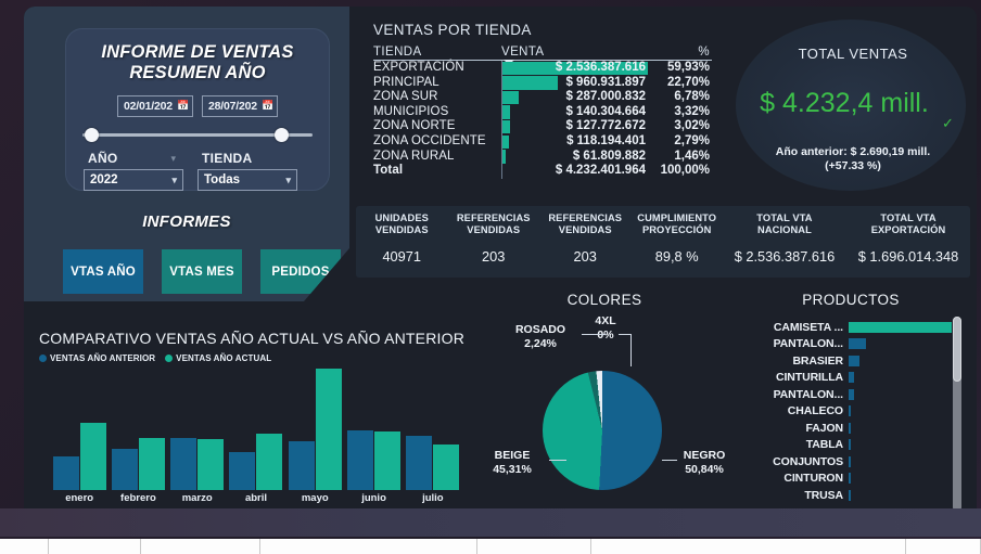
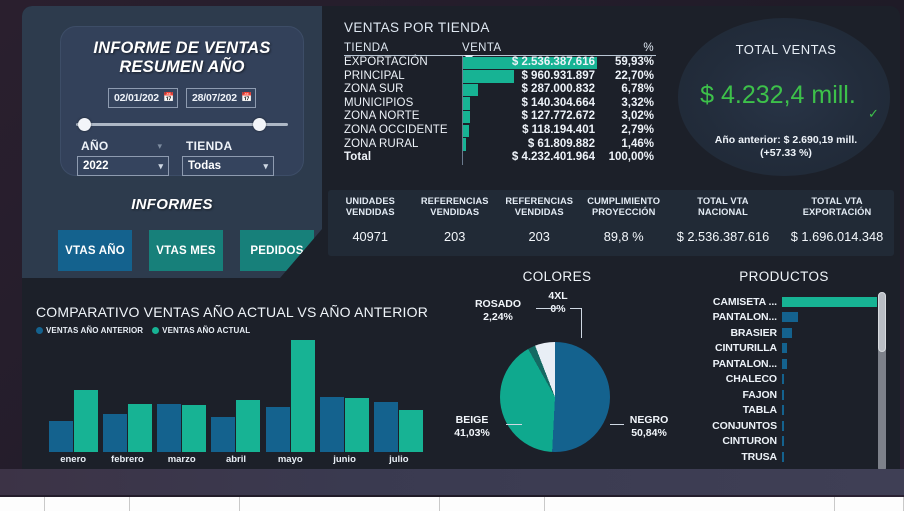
COLORES/BEIGE: 45,31% -> 41,03%
